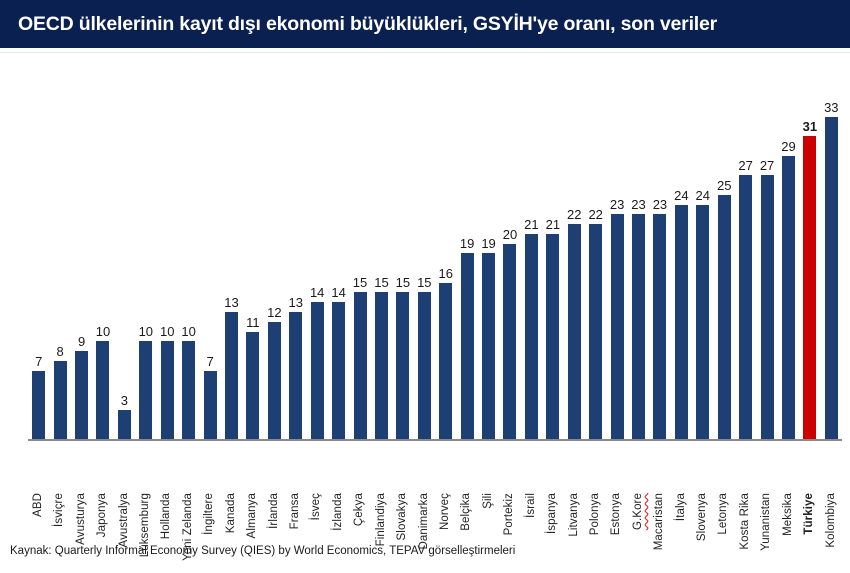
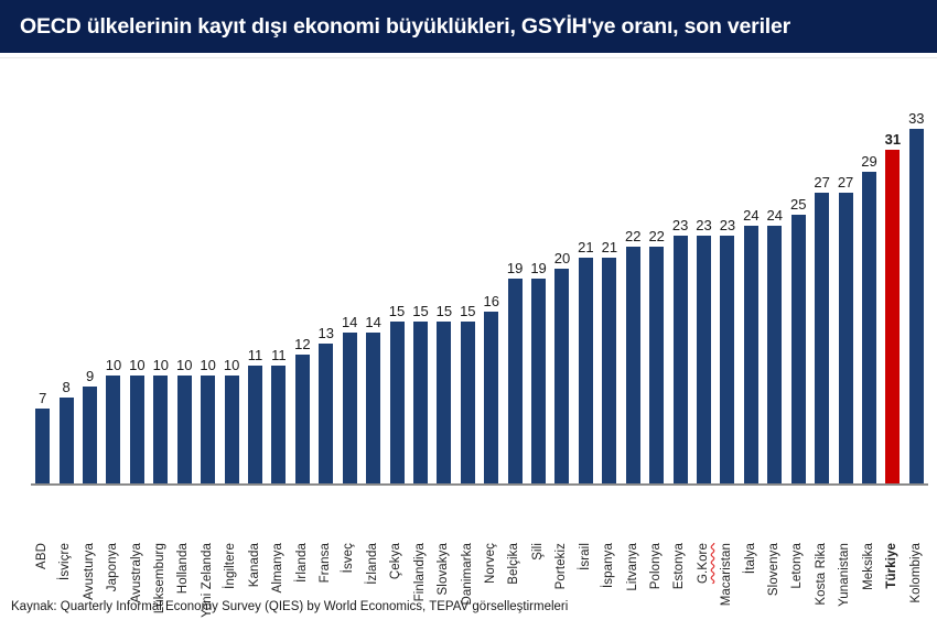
Avustralya: 3 -> 10
İngiltere: 7 -> 10
Kanada: 13 -> 11
